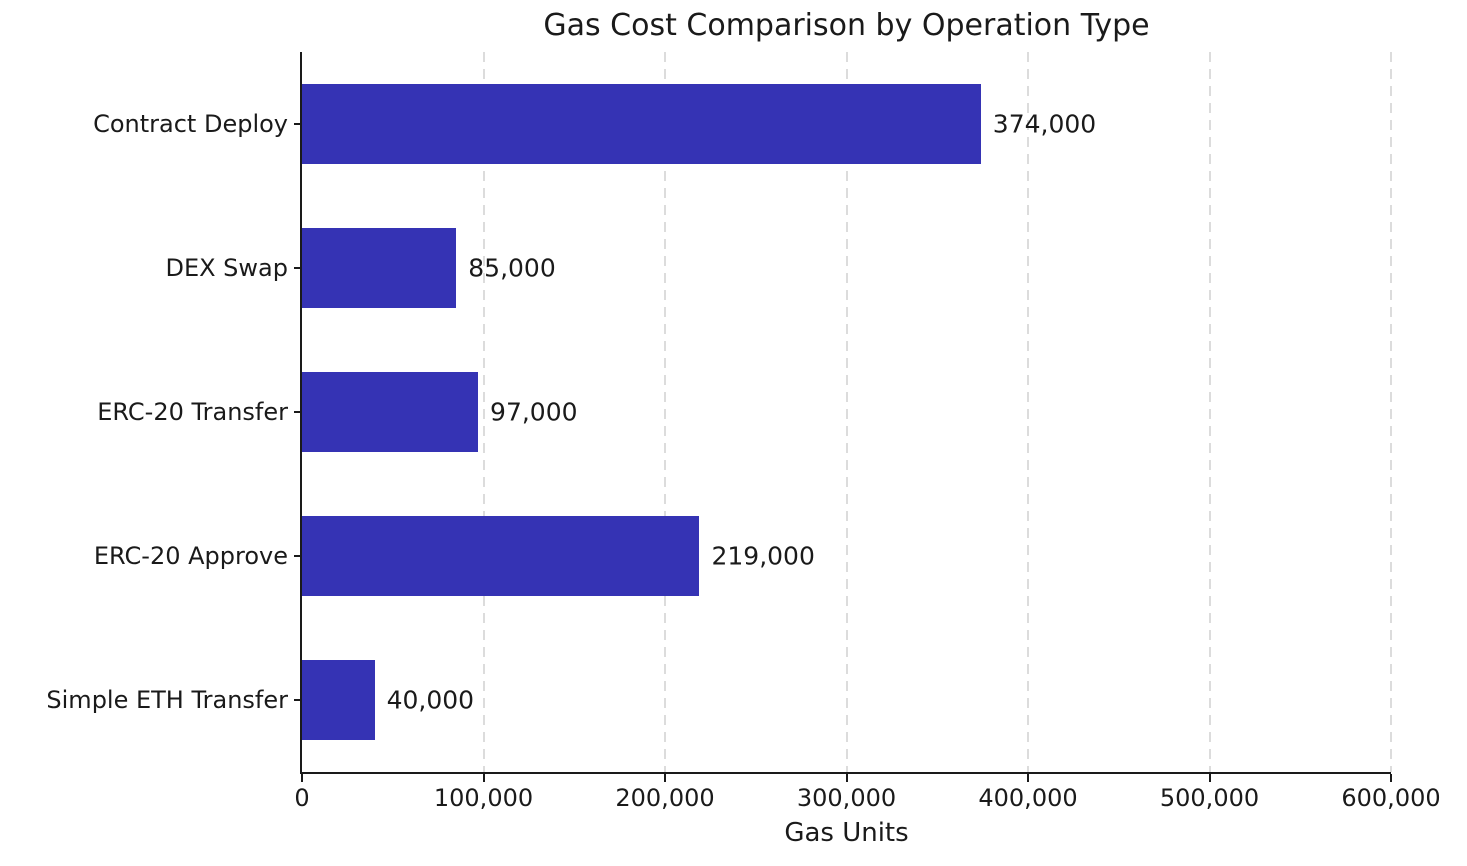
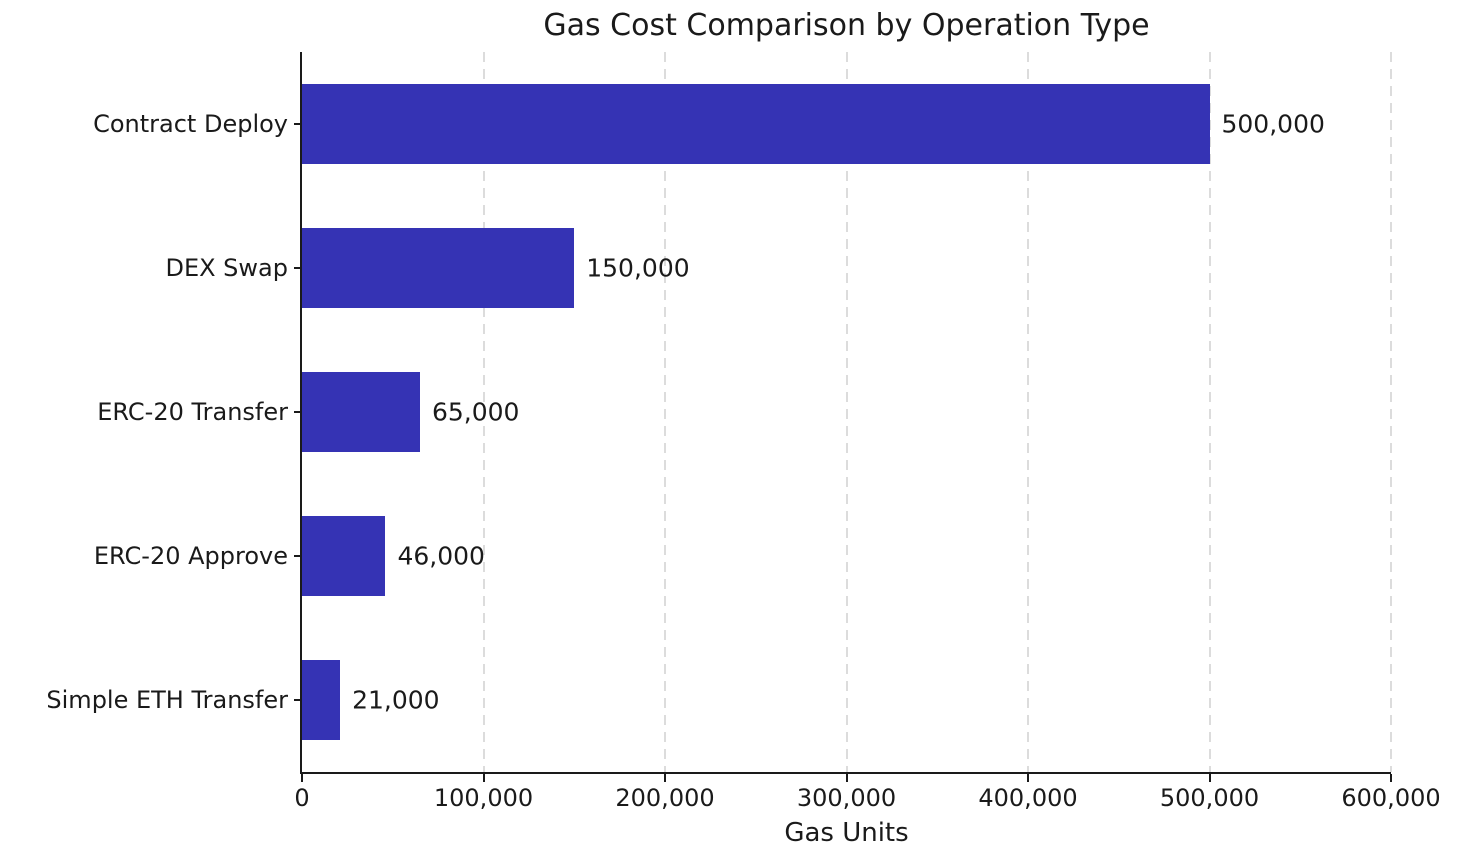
Contract Deploy: 374,000 -> 500,000
DEX Swap: 85,000 -> 150,000
ERC-20 Transfer: 97,000 -> 65,000
ERC-20 Approve: 219,000 -> 46,000
Simple ETH Transfer: 40,000 -> 21,000
